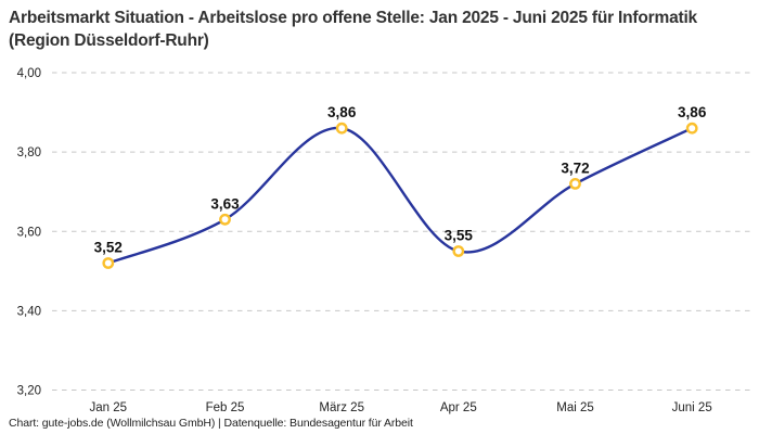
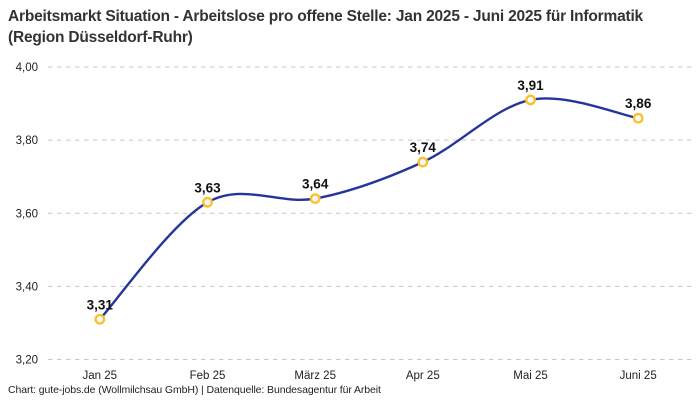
Jan 25: 3,52 -> 3,31
März 25: 3,86 -> 3,64
Apr 25: 3,55 -> 3,74
Mai 25: 3,72 -> 3,91
